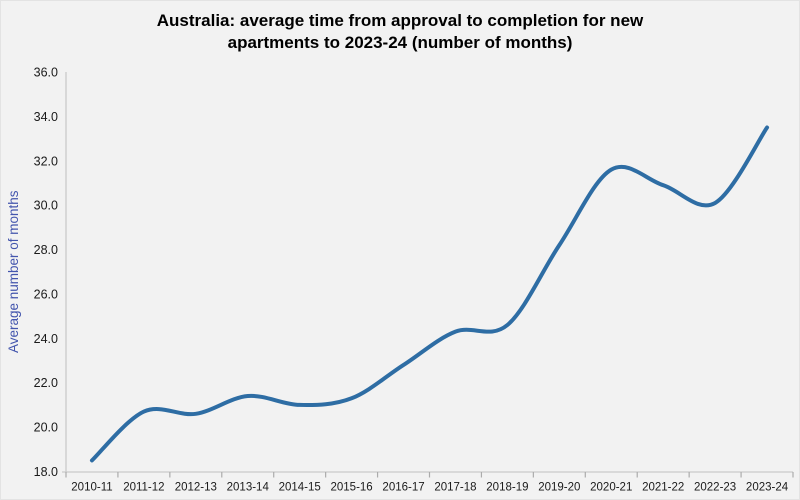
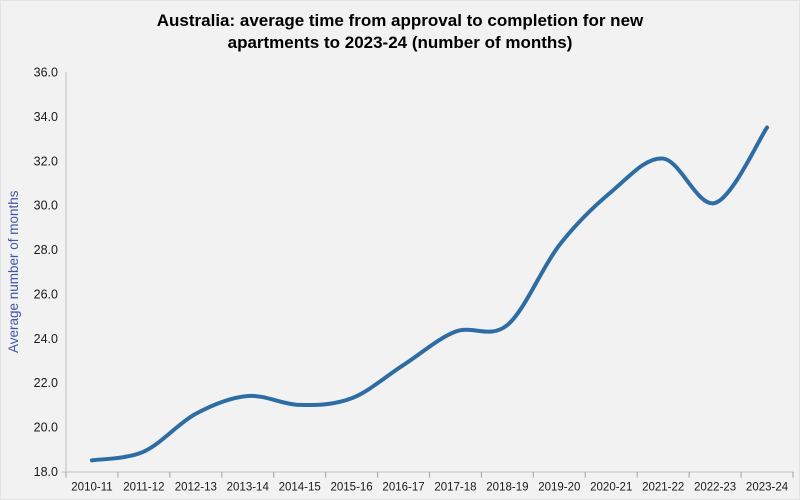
2011-12: 20.7 -> 18.9
2020-21: 31.6 -> 30.6
2021-22: 30.9 -> 32.1
